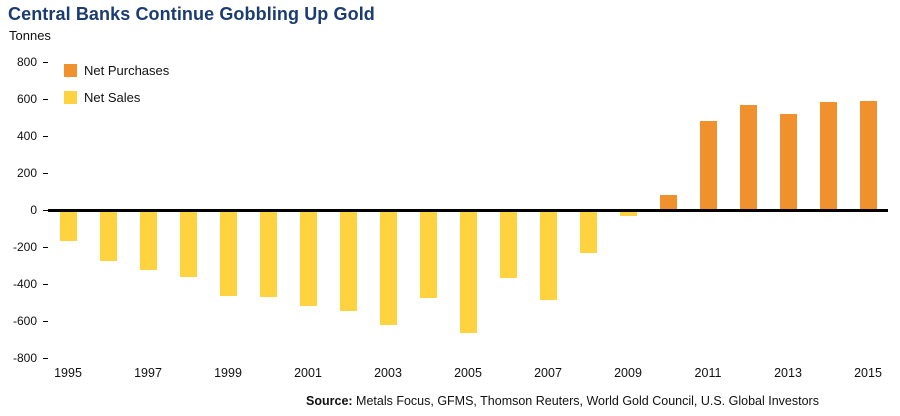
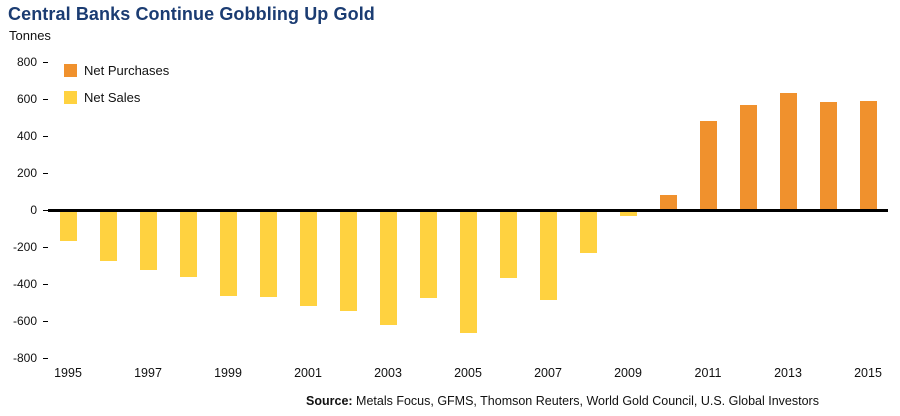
2013: 520 -> 630
